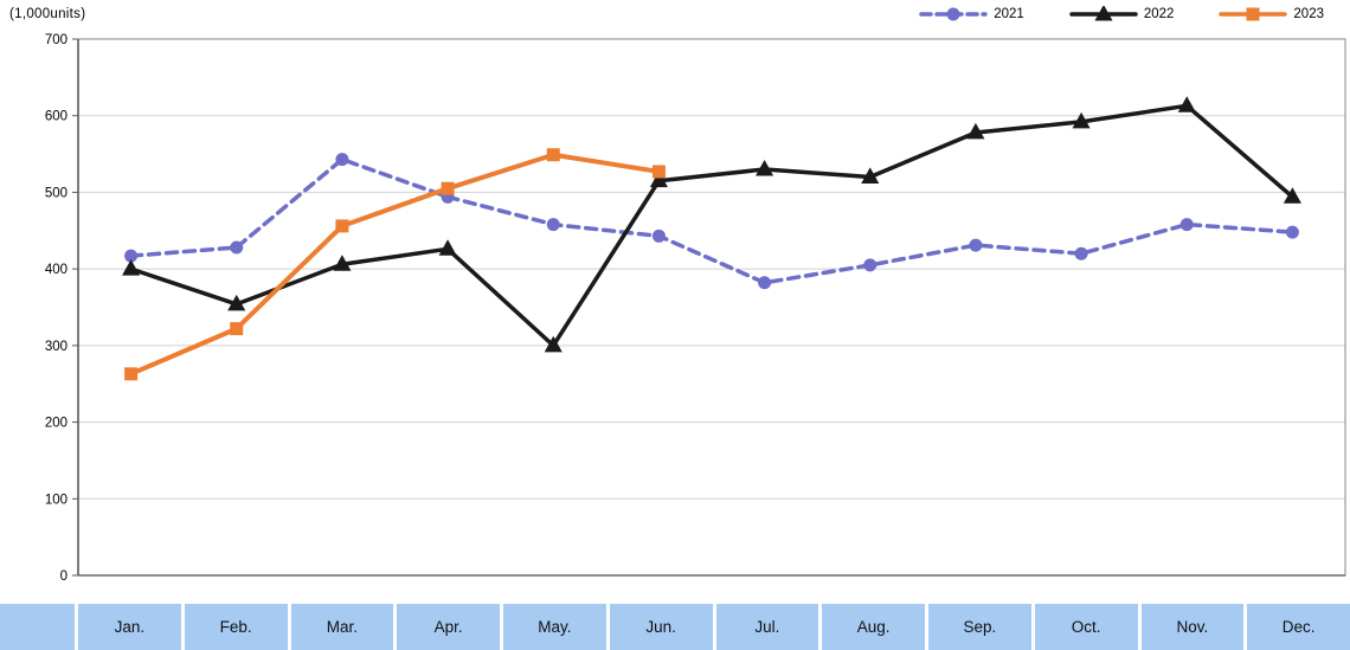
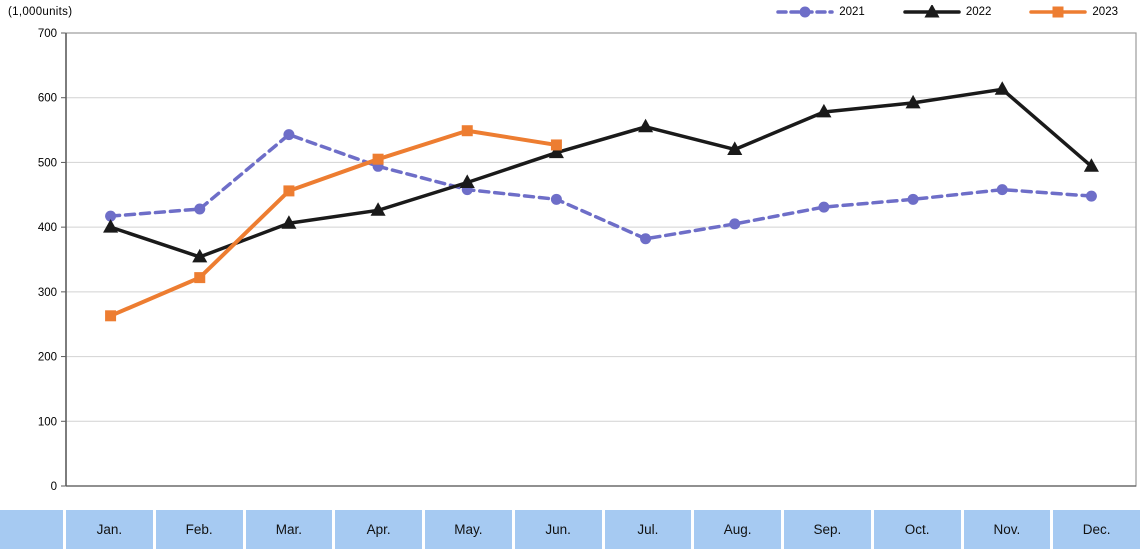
2022/May.: 300 -> 470
2022/Jul.: 530 -> 560
2021/Oct.: 420 -> 440
